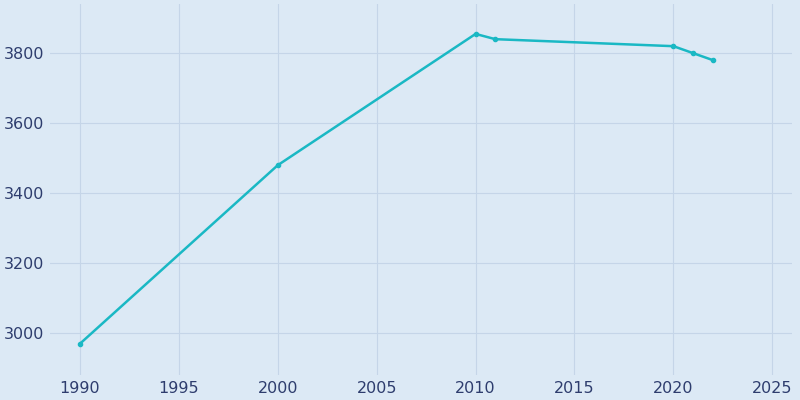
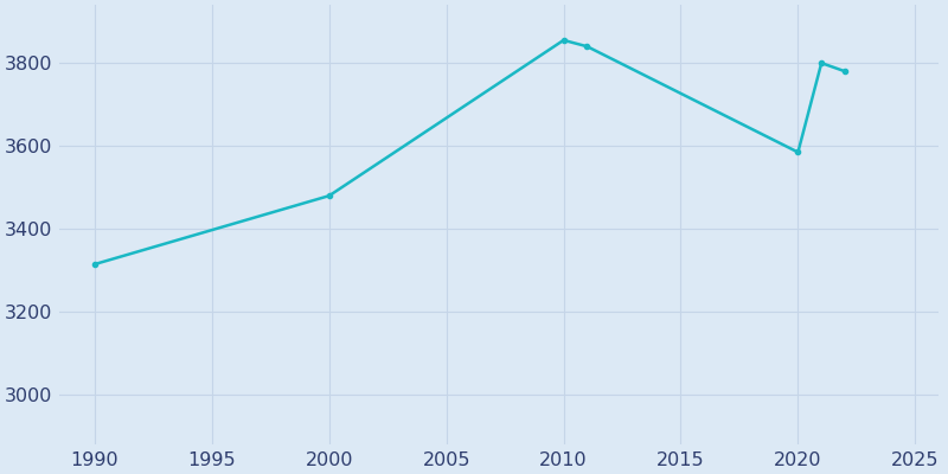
1990: 2970 -> 3315
2020: 3820 -> 3585
